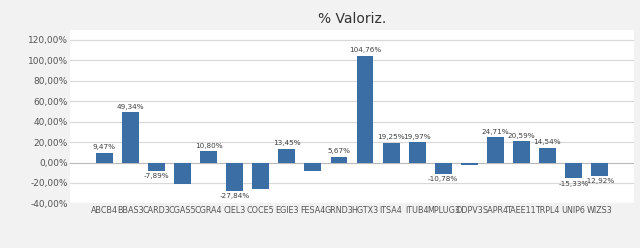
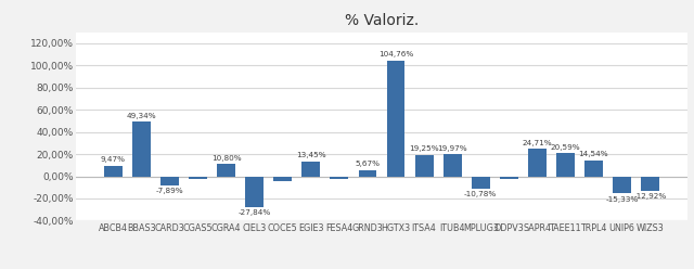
CGAS5: -21% -> -2%
COCE5: -26% -> -4%
FESA4: -8% -> -2%
